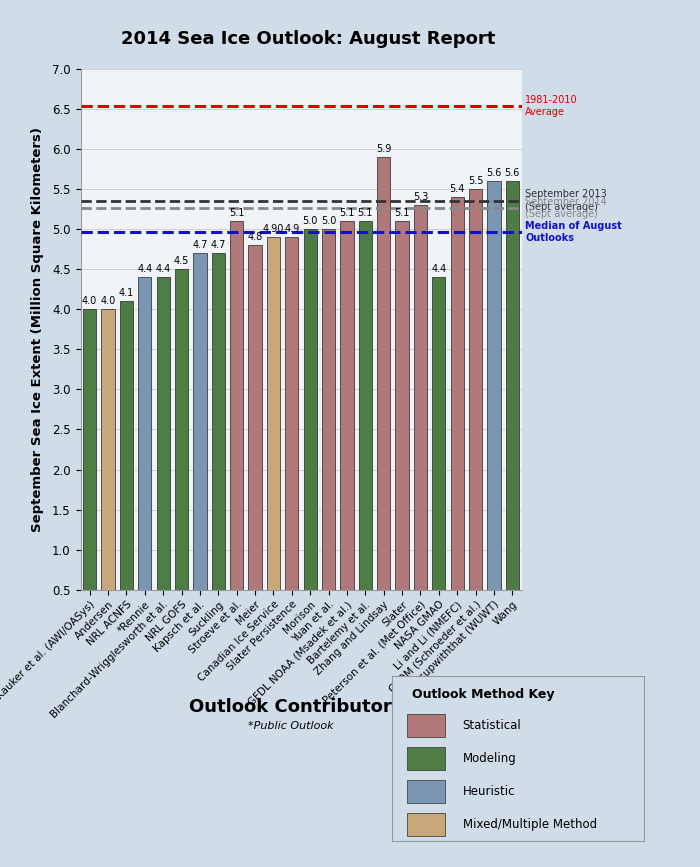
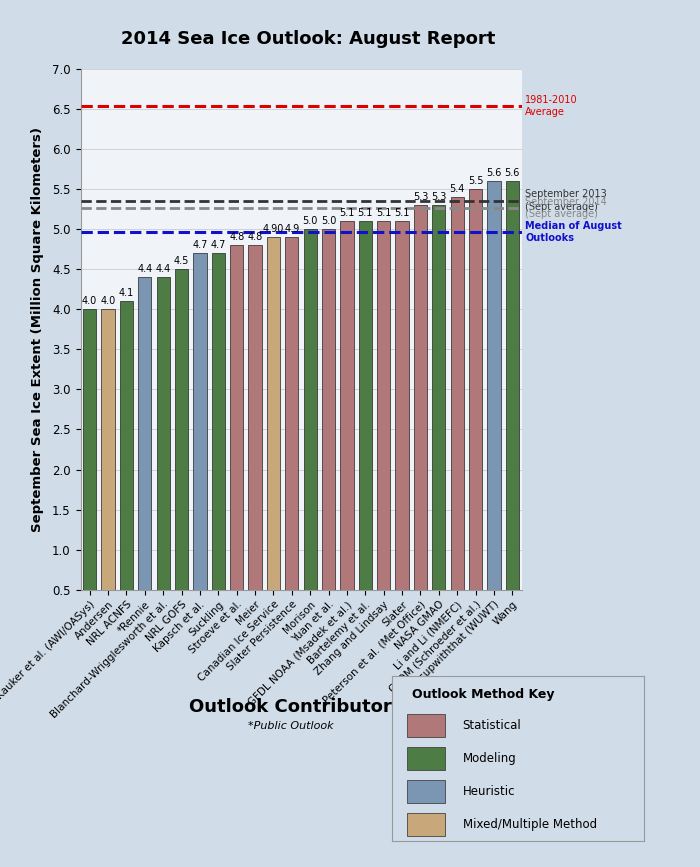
Stroeve et al.: 5.1 -> 4.8
Zhang and Lindsay: 5.9 -> 5.1
NASA GMAO: 4.4 -> 5.3
